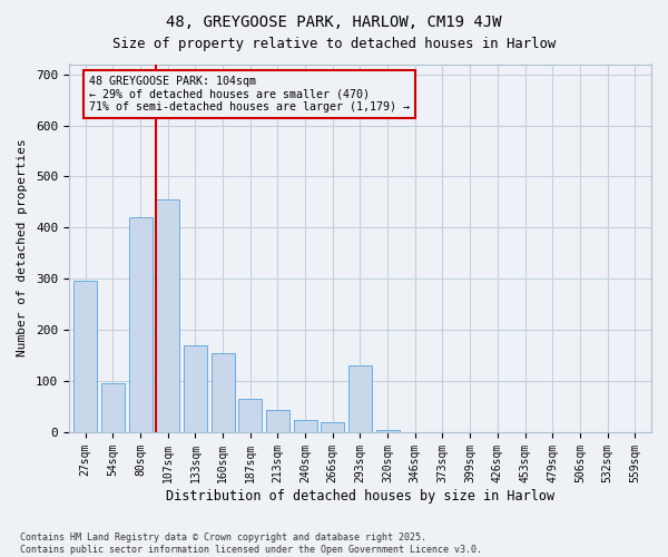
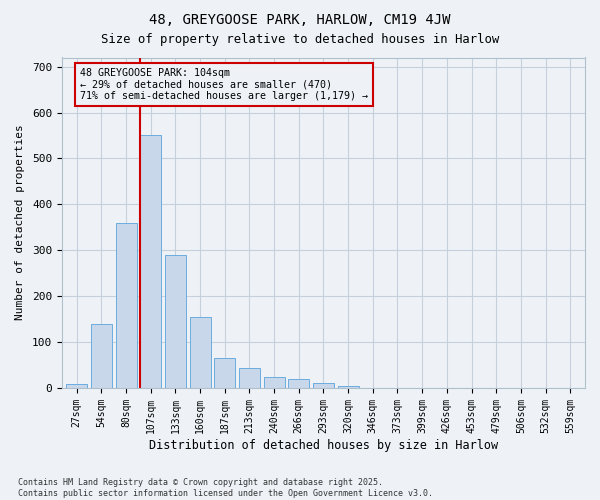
27sqm: 295 -> 8
54sqm: 95 -> 138
80sqm: 420 -> 360
107sqm: 455 -> 550
133sqm: 170 -> 290
293sqm: 130 -> 10
